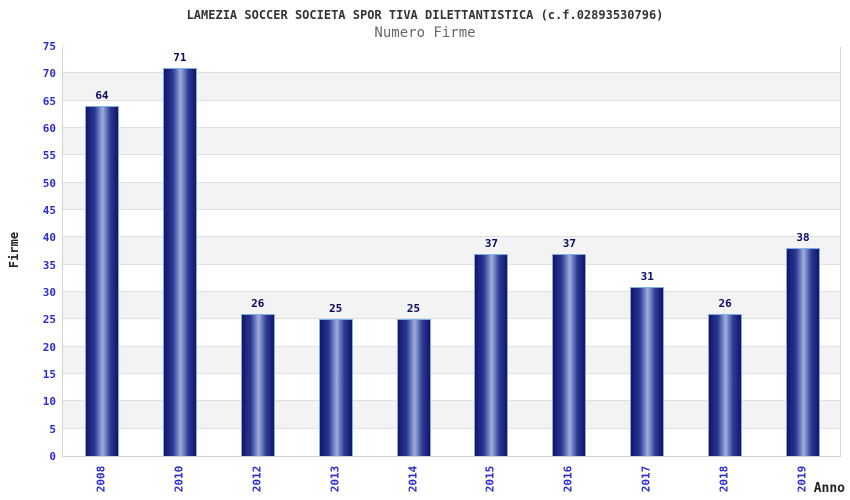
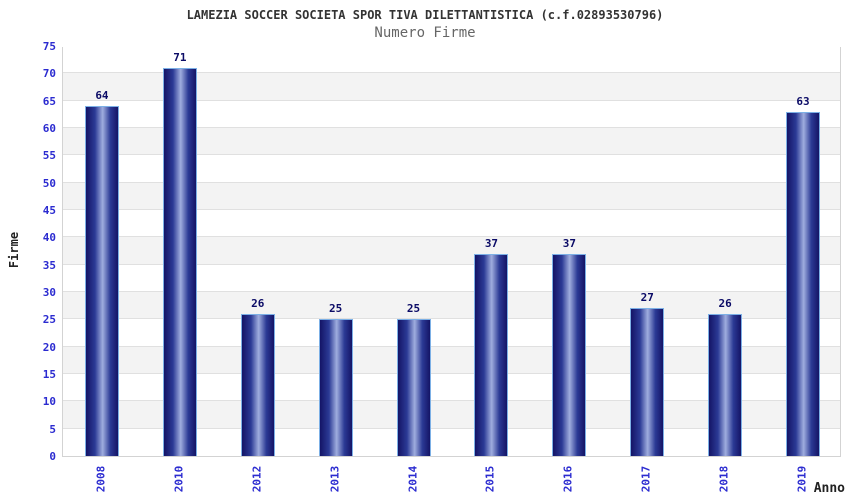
2017: 31 -> 27
2019: 38 -> 63
